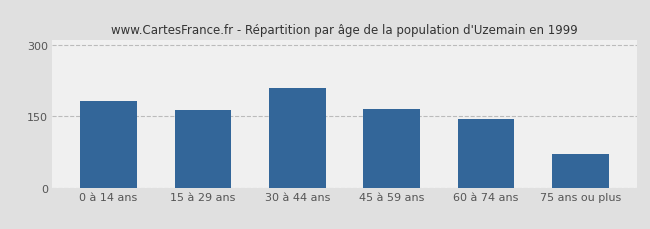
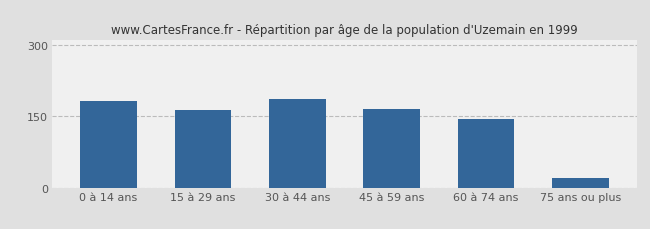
30 à 44 ans: 210 -> 186
75 ans ou plus: 70 -> 20
